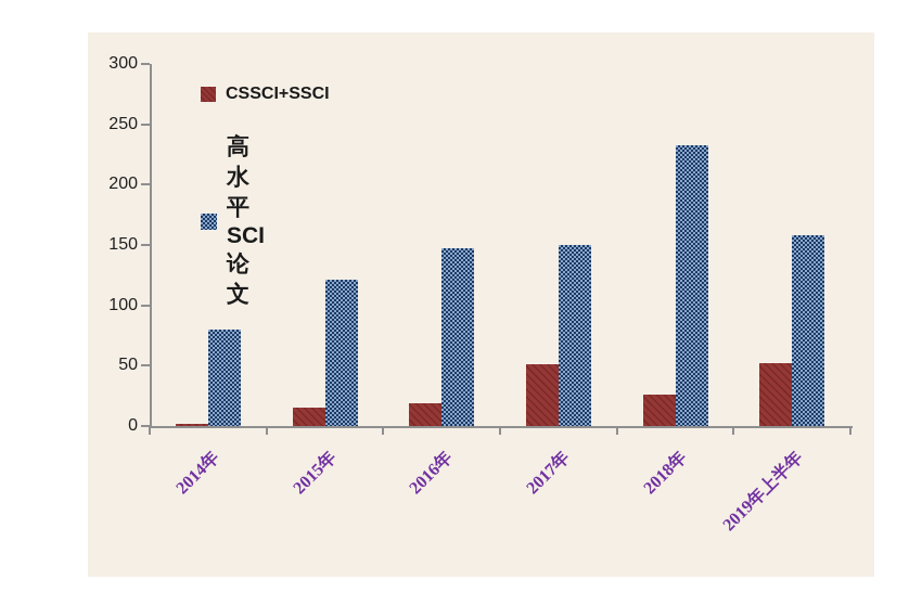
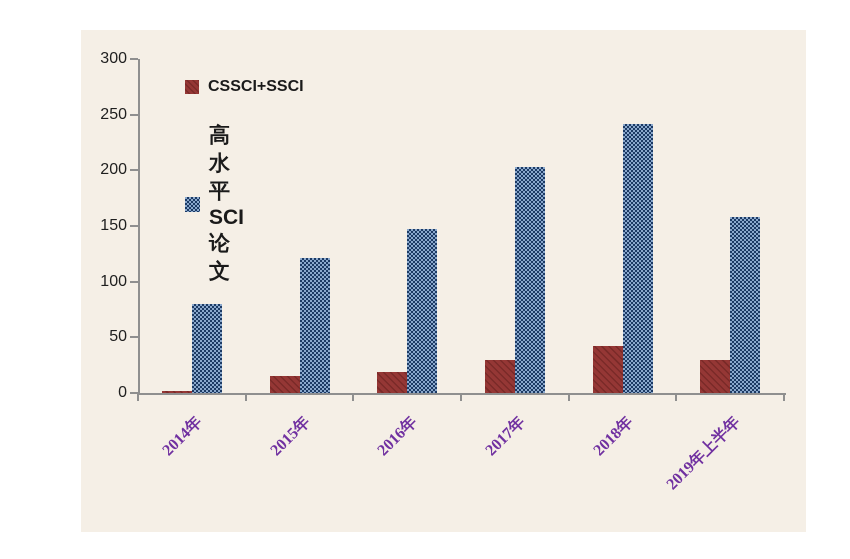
CSSCI+SSCI/2017年: 51 -> 30
高水平SCI论文/2017年: 150 -> 203
CSSCI+SSCI/2018年: 26 -> 42
高水平SCI论文/2018年: 233 -> 242
CSSCI+SSCI/2019年上半年: 52 -> 30
